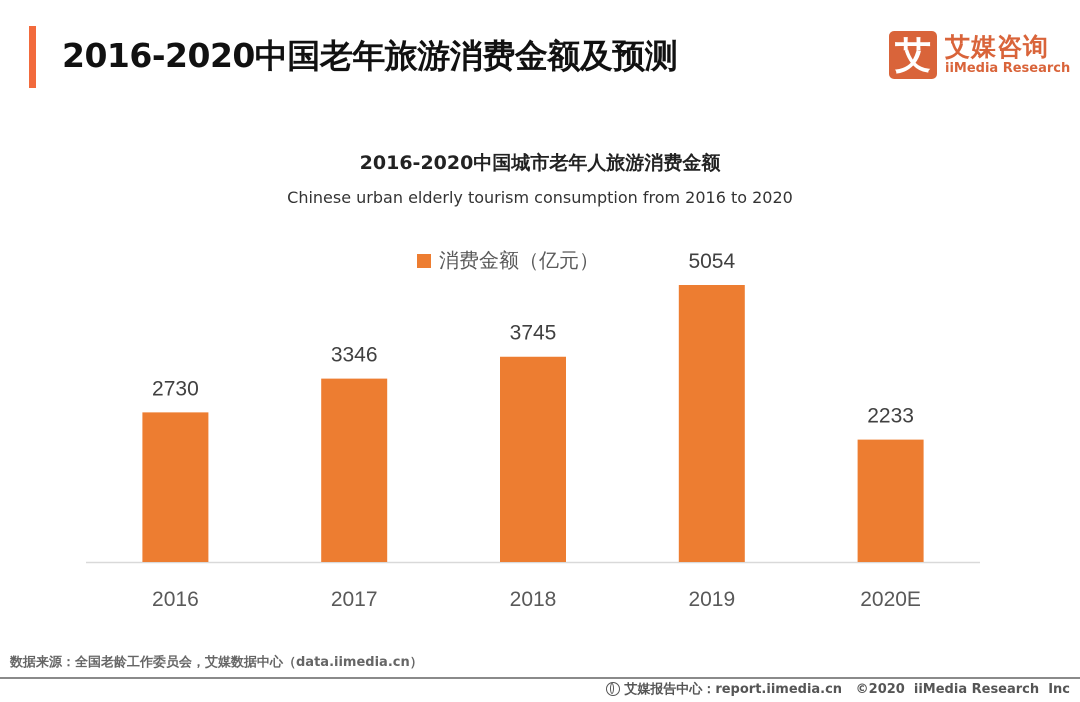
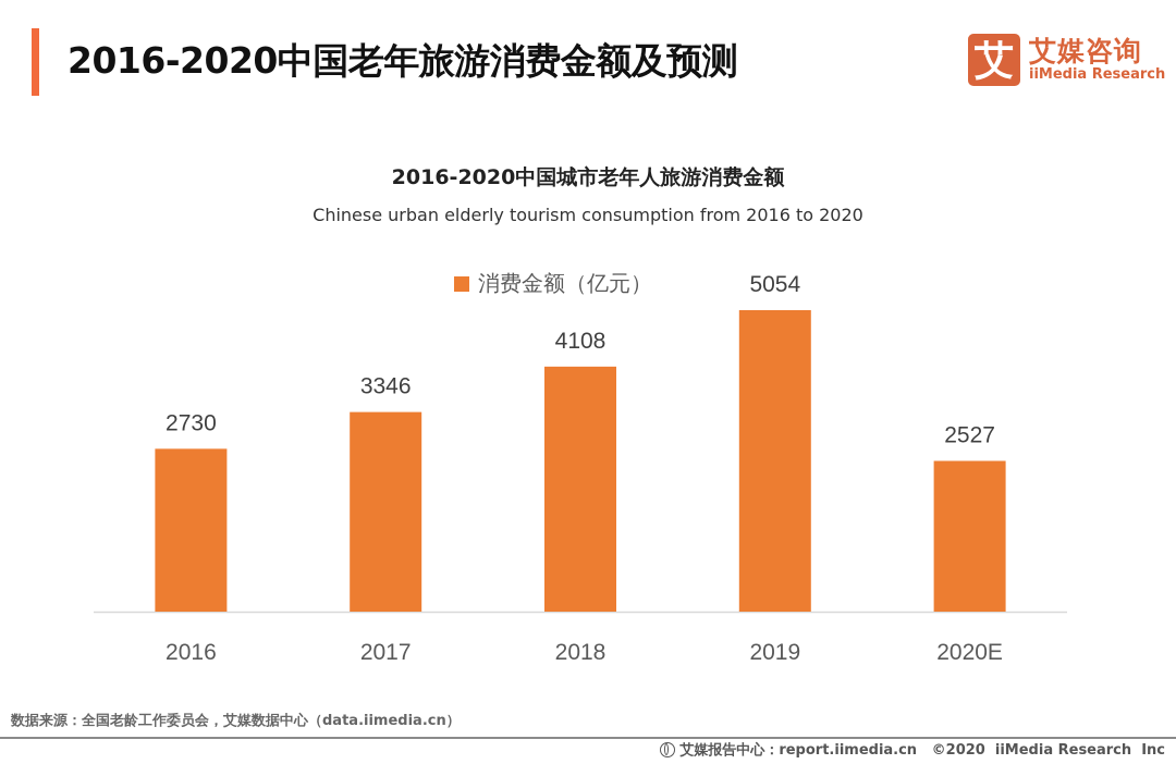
2018: 3745 -> 4108
2020E: 2233 -> 2527
